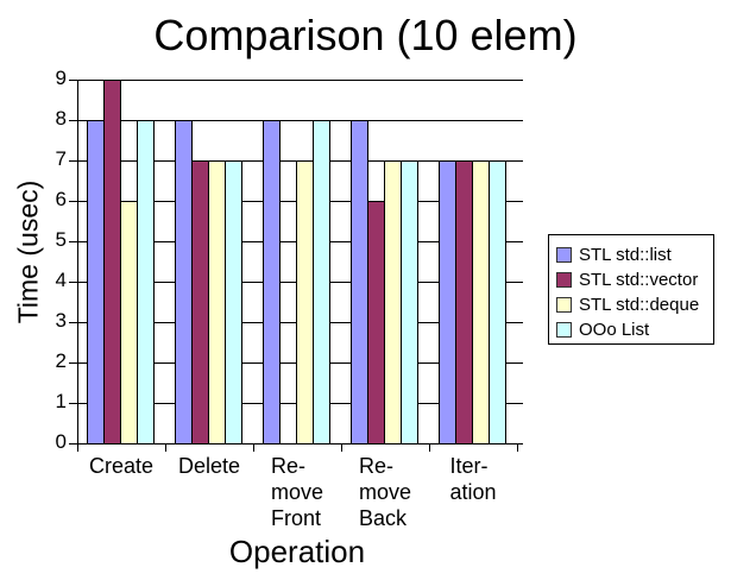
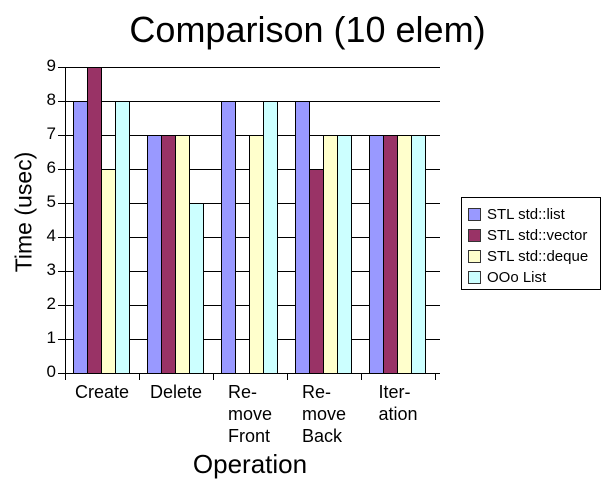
STL std::list/Delete: 8 -> 7
OOo List/Delete: 7 -> 5
